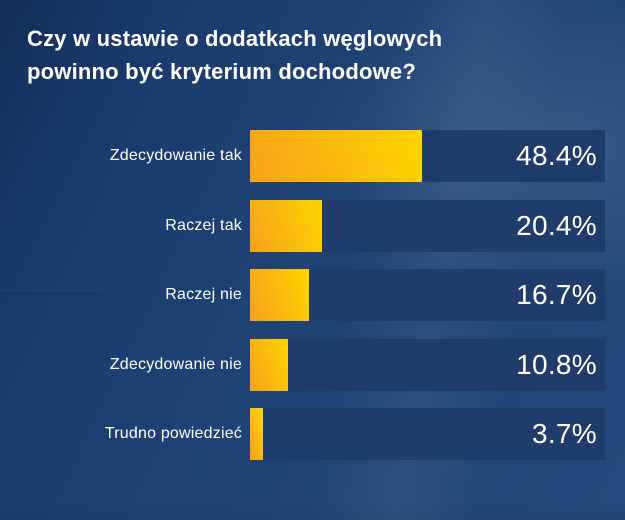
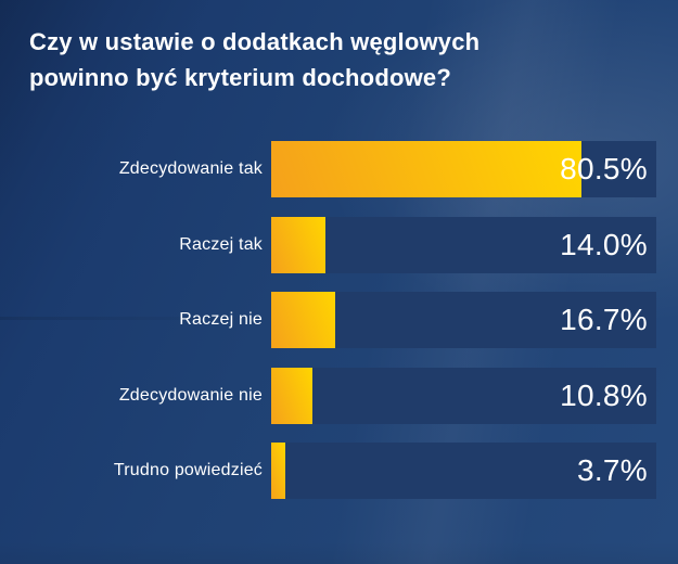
Zdecydowanie tak: 48.4% -> 80.5%
Raczej tak: 20.4% -> 14.0%
